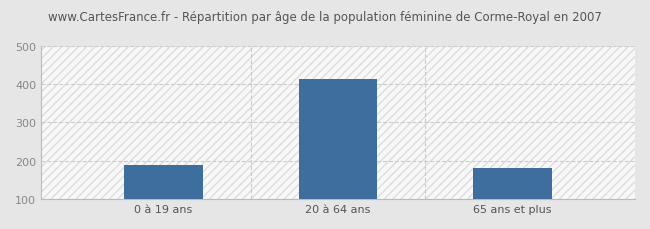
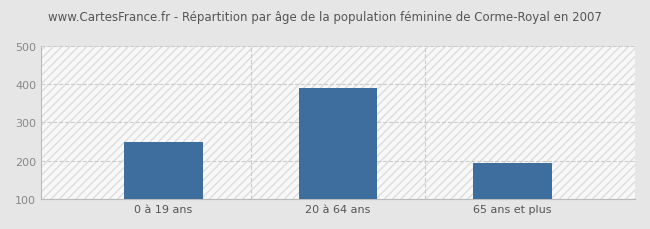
0 à 19 ans: 188 -> 250
20 à 64 ans: 413 -> 390
65 ans et plus: 181 -> 195
